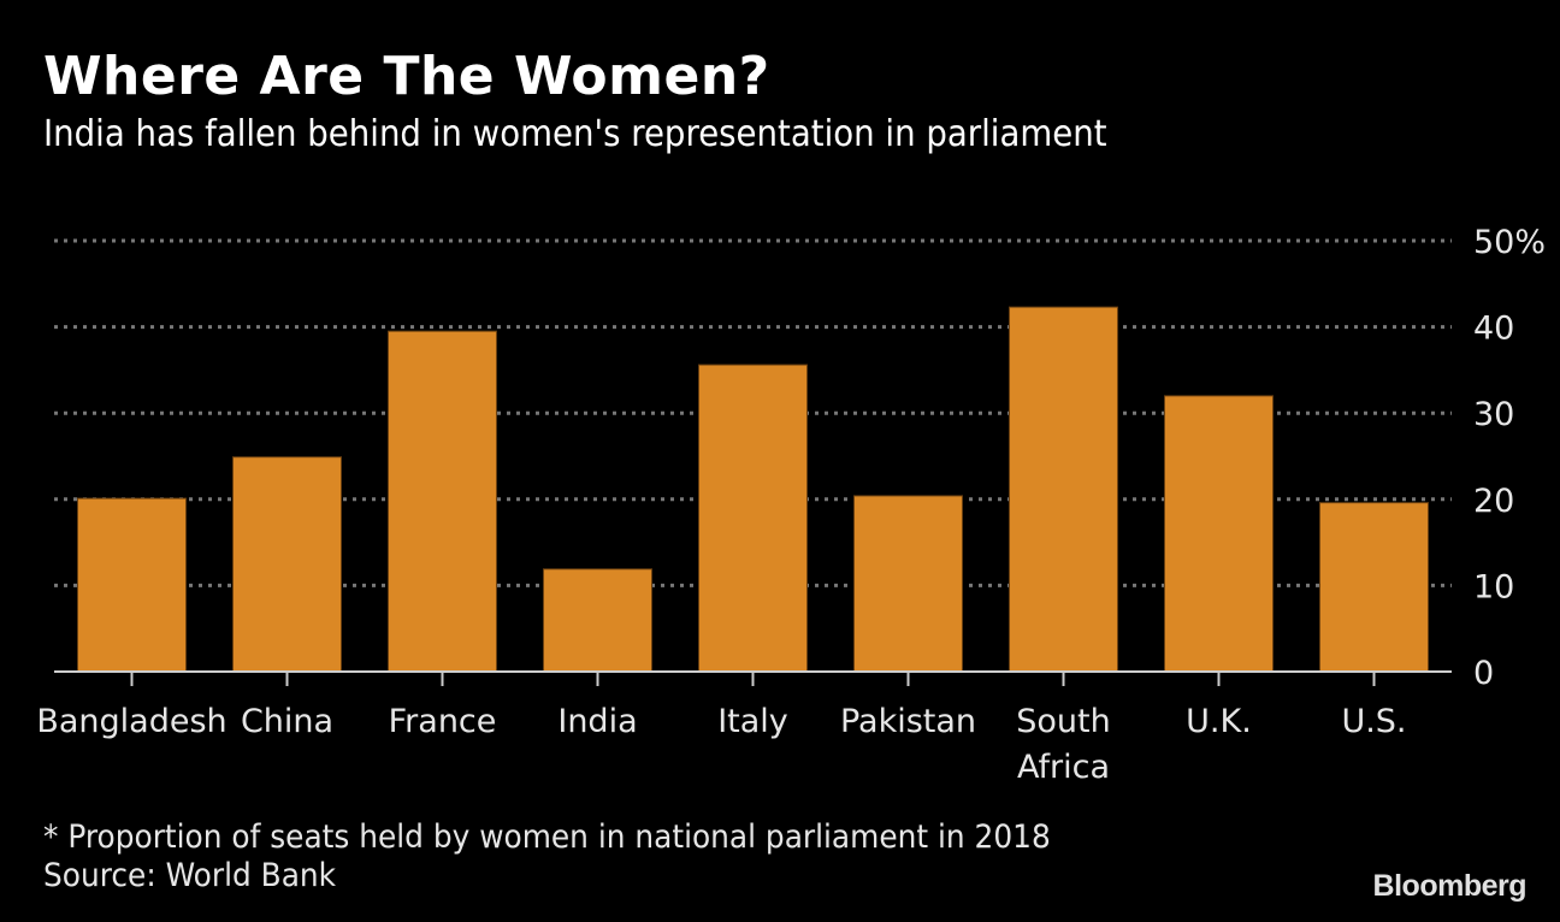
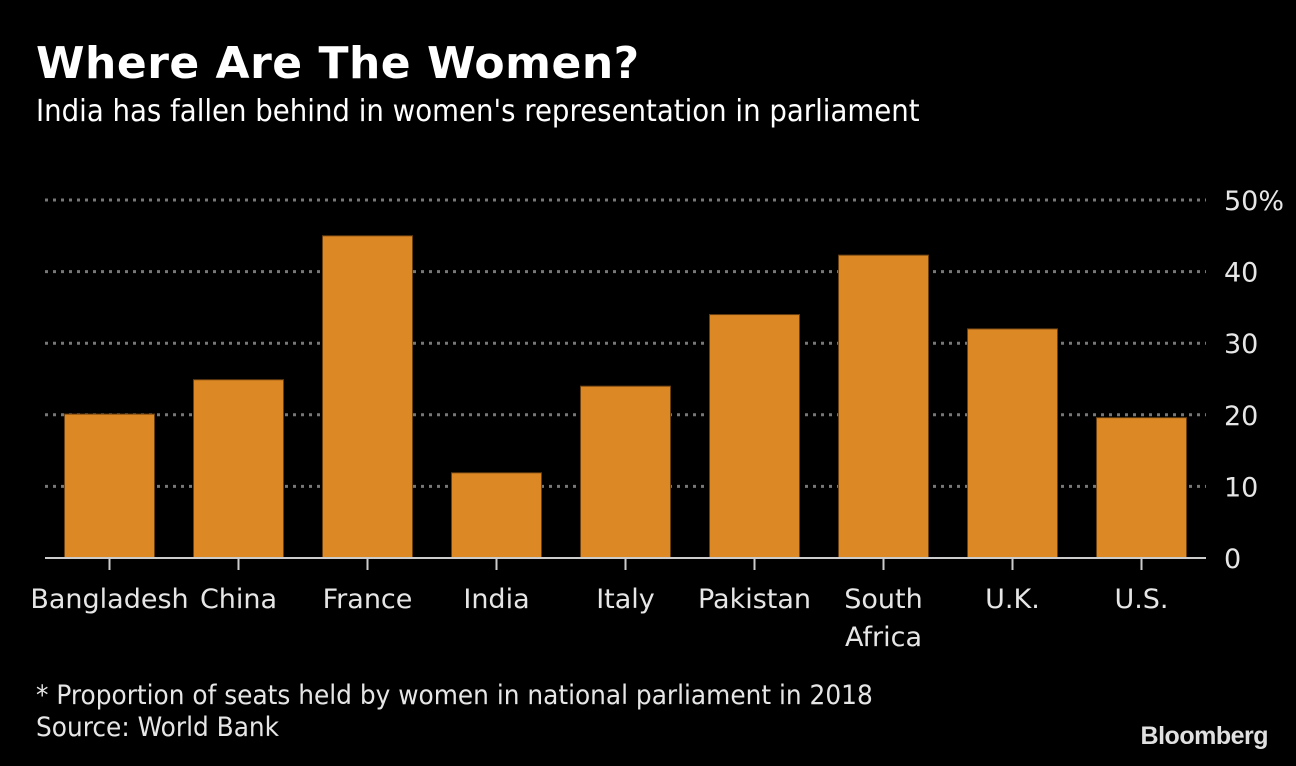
France: 40% -> 45%
Italy: 36% -> 24%
Pakistan: 20% -> 34%
